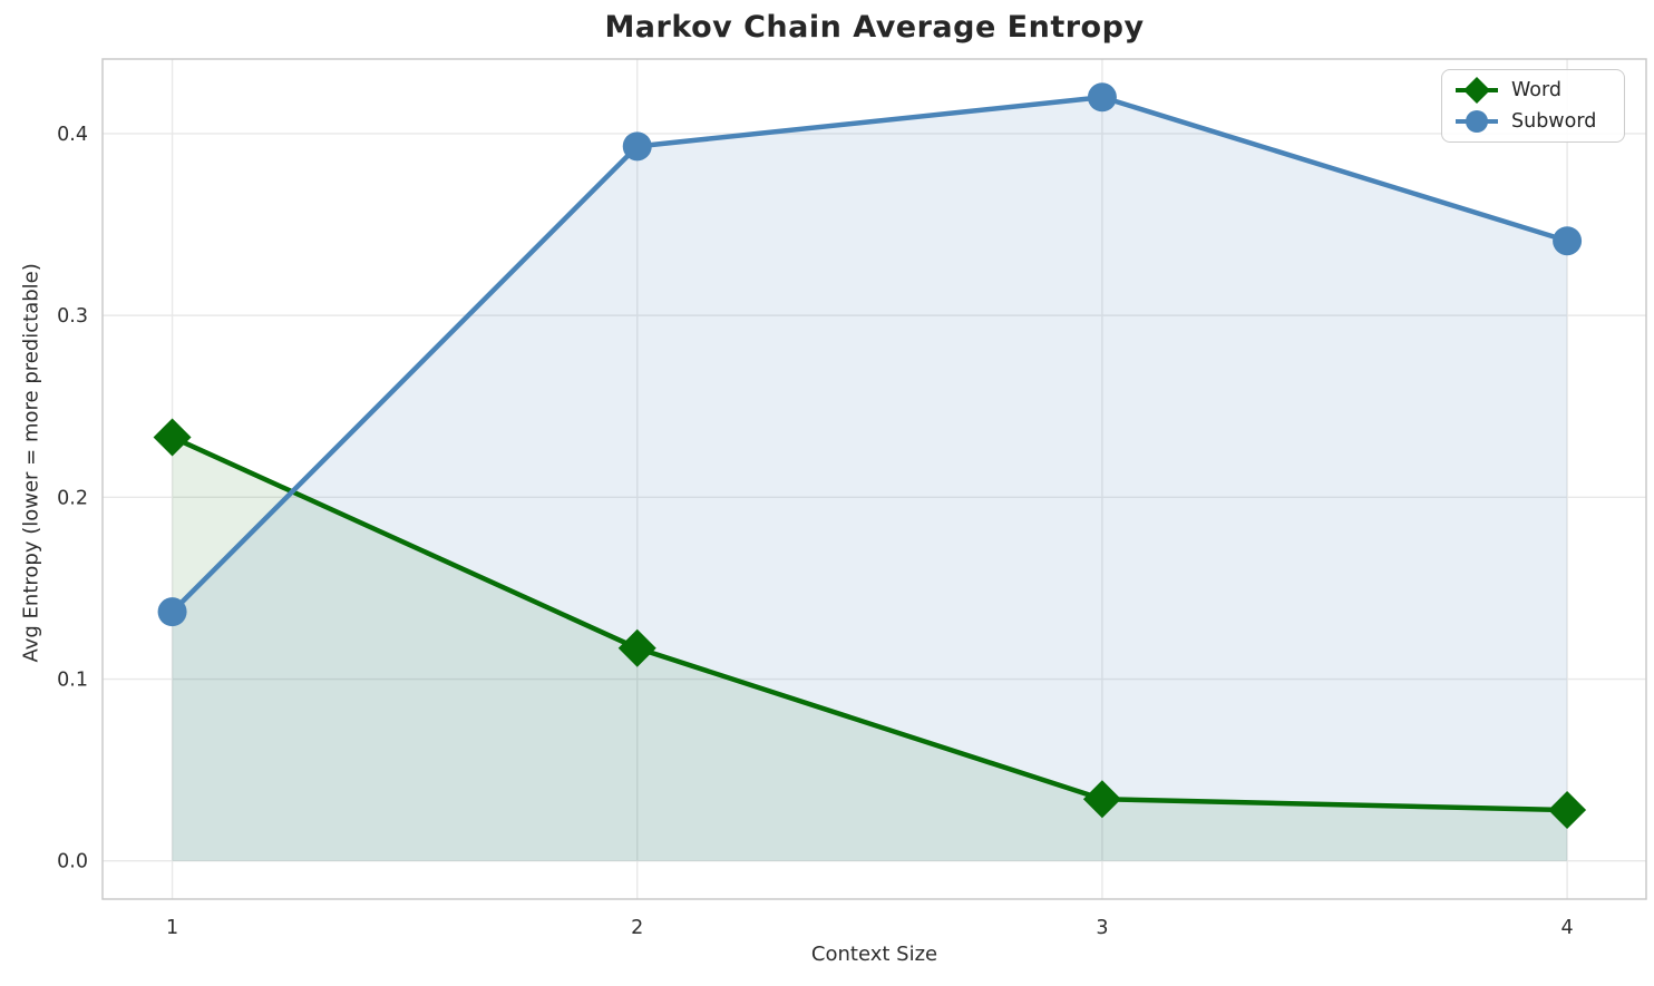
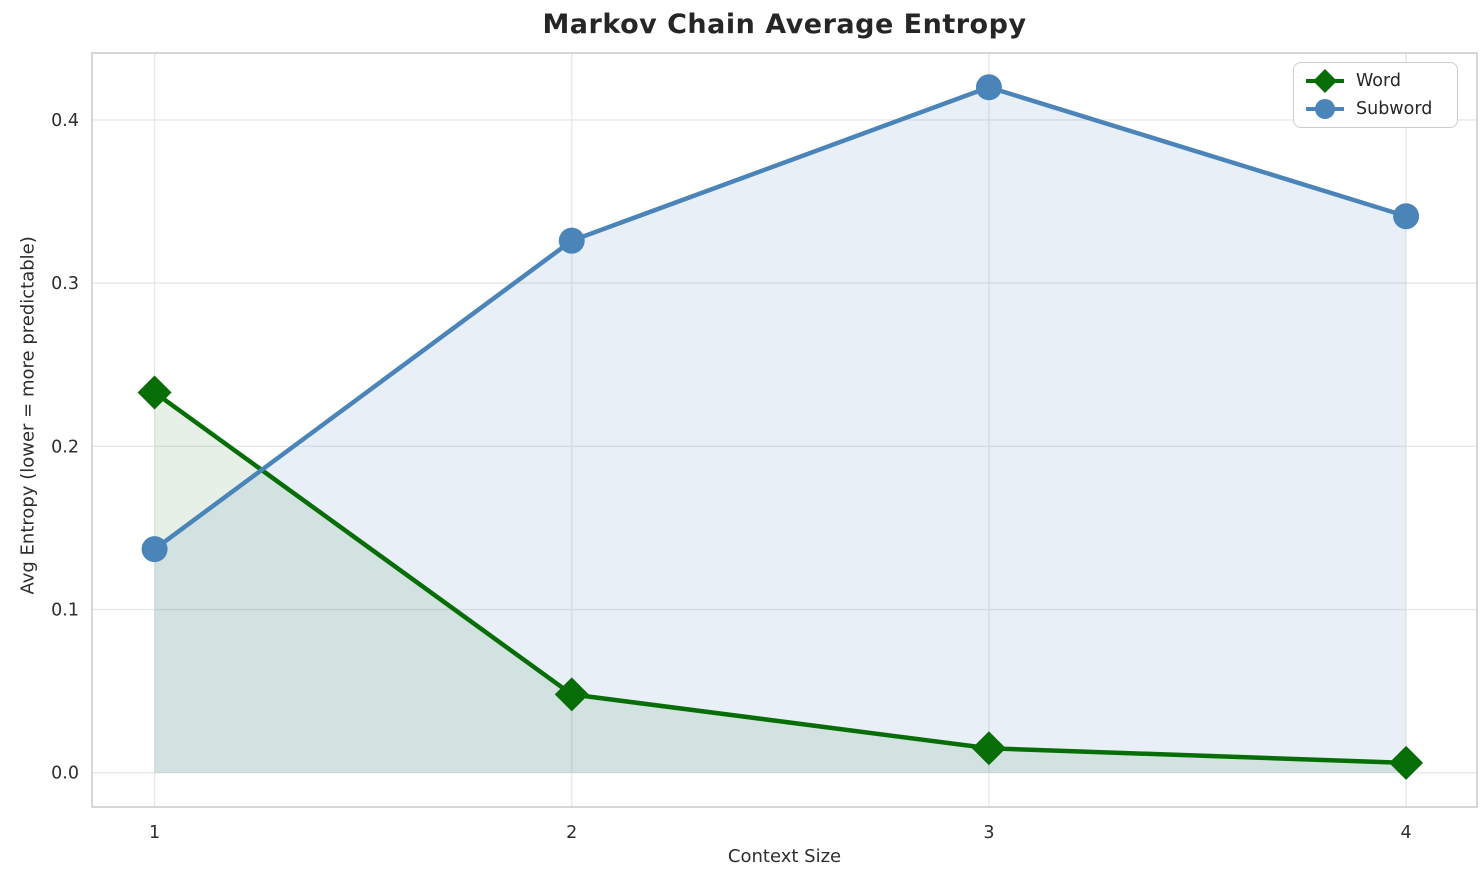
Word/2: 0.117 -> 0.048
Subword/2: 0.393 -> 0.326
Word/3: 0.034 -> 0.015
Word/4: 0.028 -> 0.006
